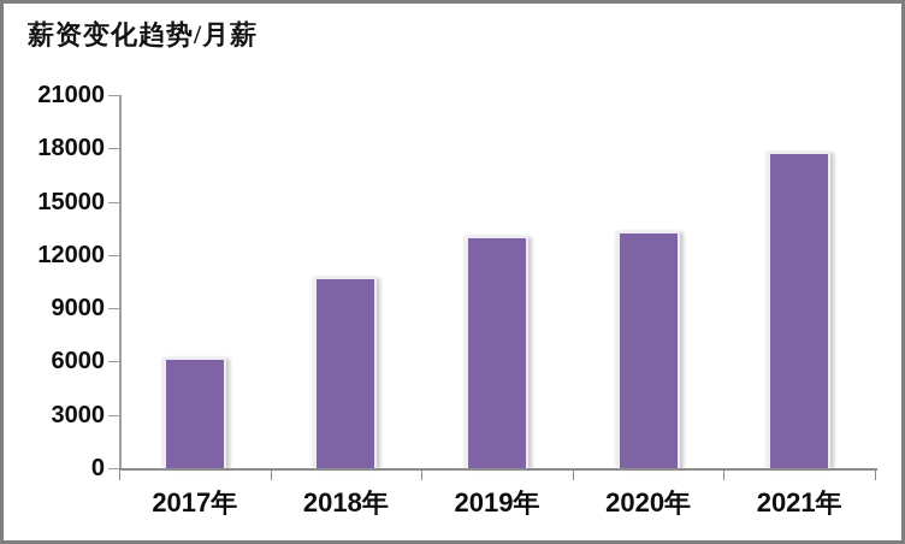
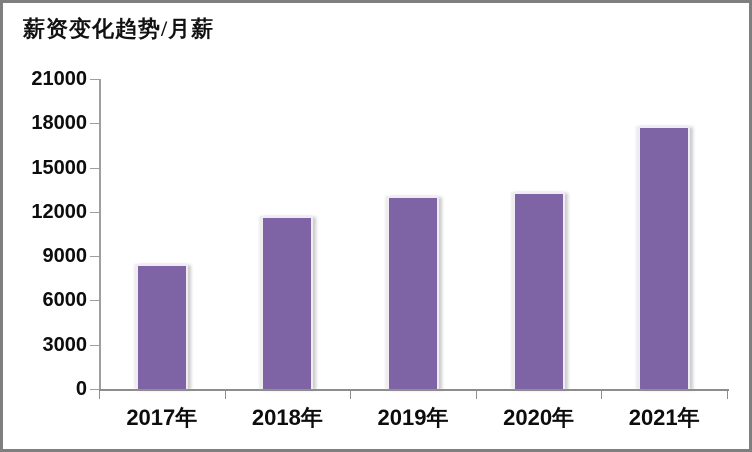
2017年: 6200 -> 8400
2018年: 10800 -> 11800
